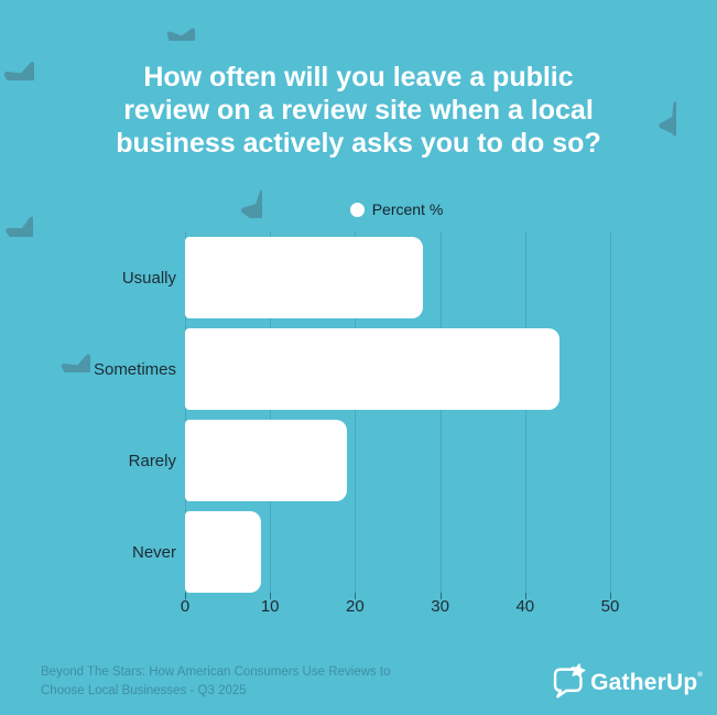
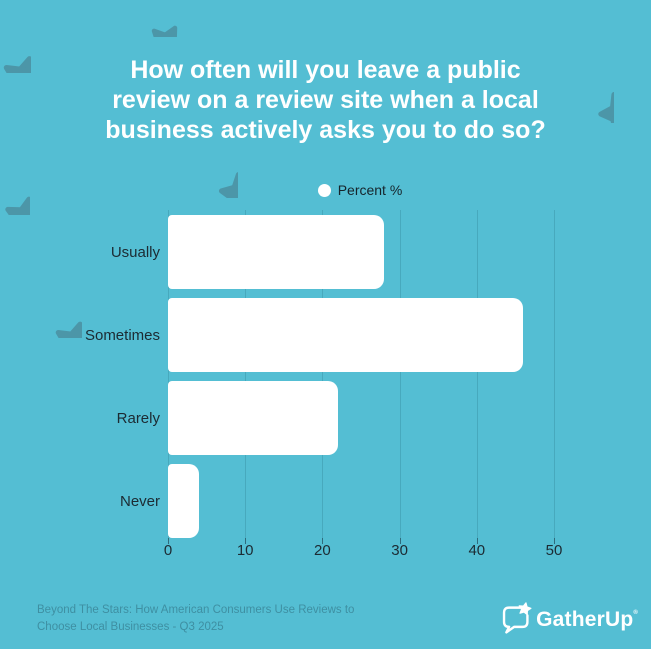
Sometimes: 44 -> 46
Rarely: 19 -> 22
Never: 9 -> 4
